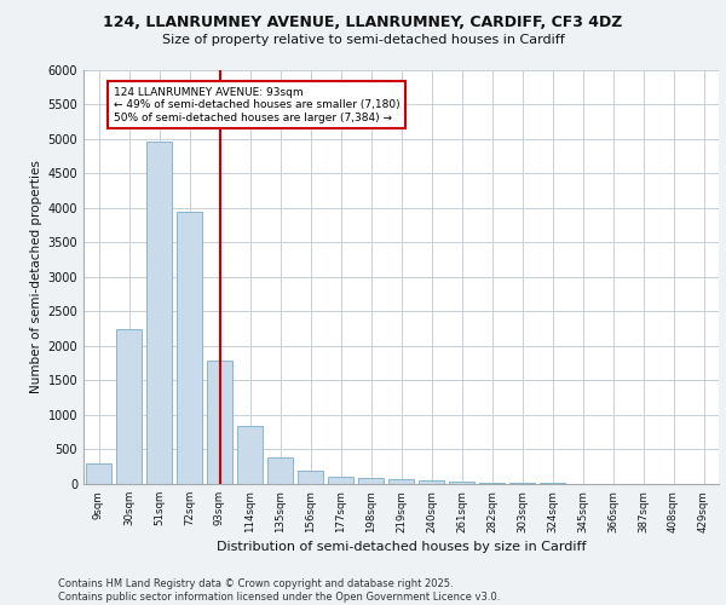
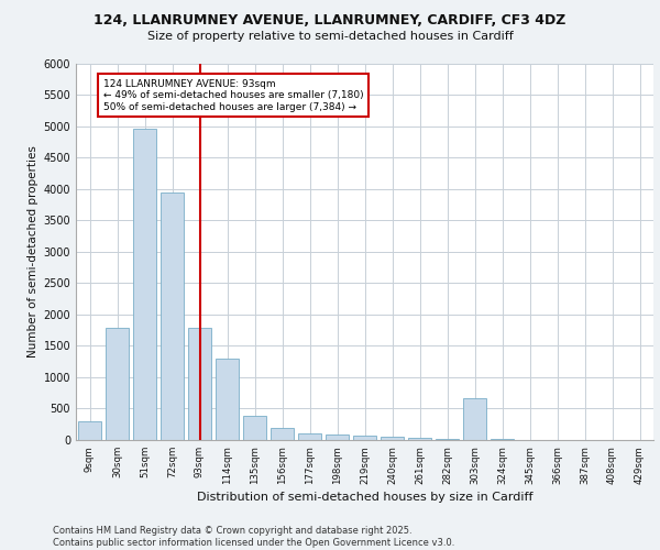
30sqm: 2250 -> 1780
114sqm: 840 -> 1300
303sqm: 20 -> 660
